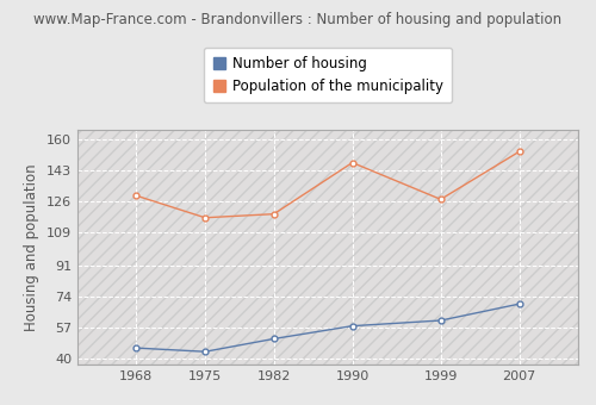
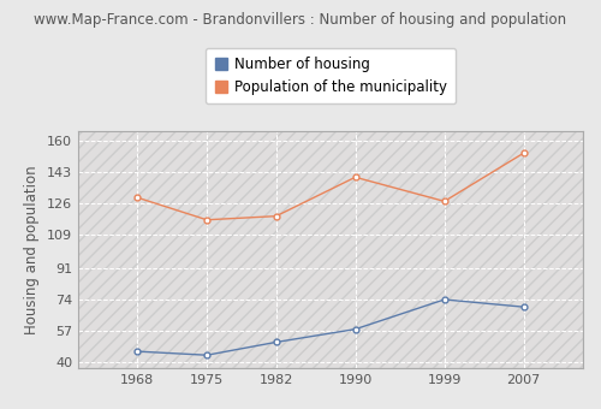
Population of the municipality/1990: 147 -> 140
Number of housing/1999: 61 -> 74
